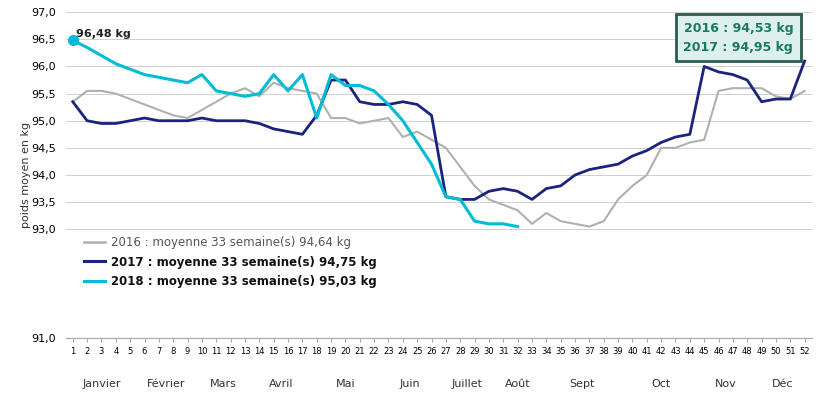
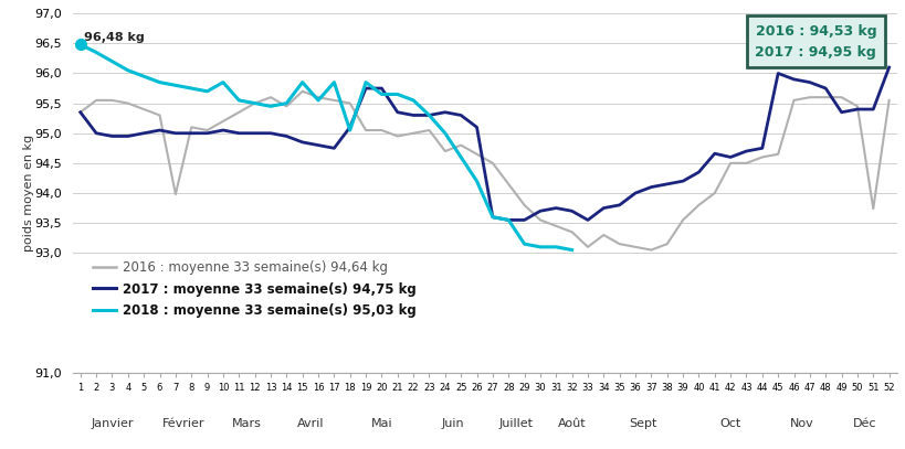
2016 : moyenne 33 semaine(s) 94,64 kg/7: 95,20 -> 93,98
2017 : moyenne 33 semaine(s) 94,75 kg/41: 94,45 -> 94,66
2016 : moyenne 33 semaine(s) 94,64 kg/51: 95,40 -> 93,74
